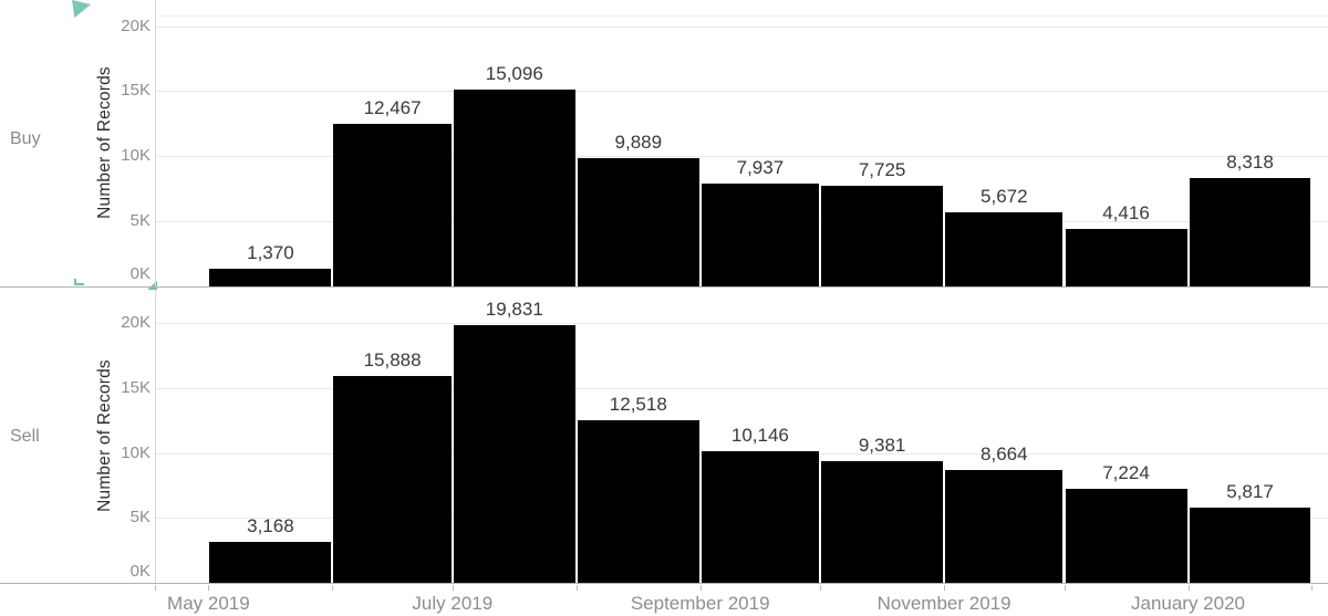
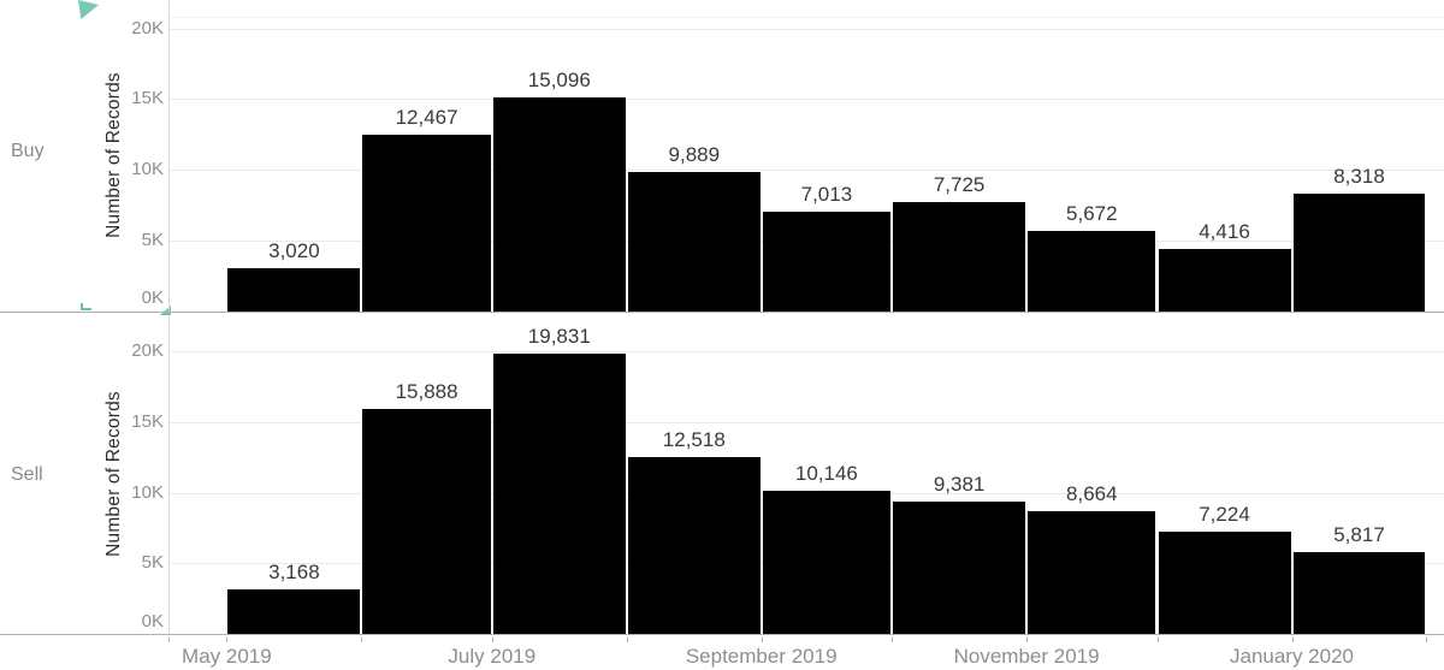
Buy/May 2019: 1,370 -> 3,020
Buy/September 2019: 7,937 -> 7,013
